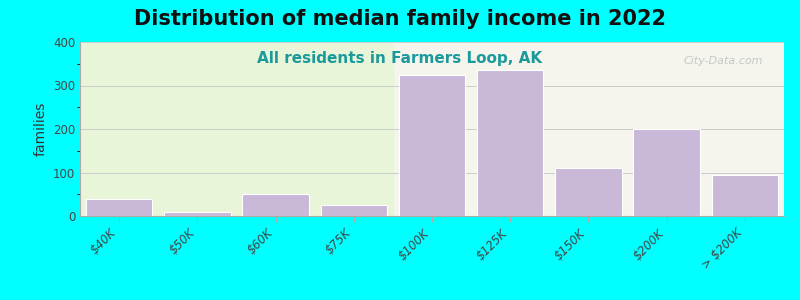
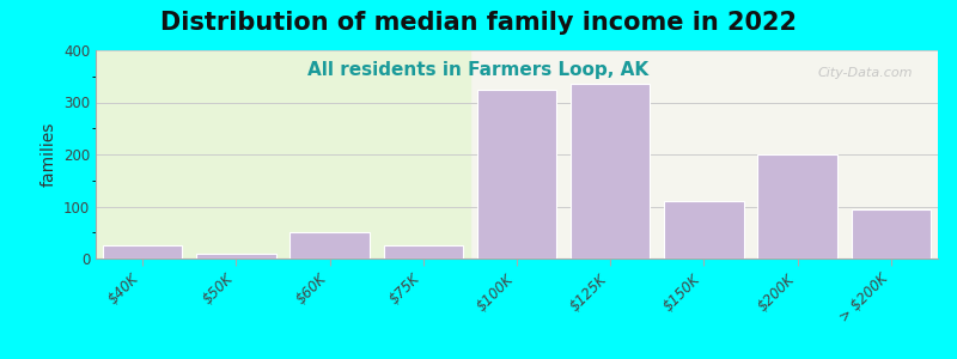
$40K: 40 -> 25
